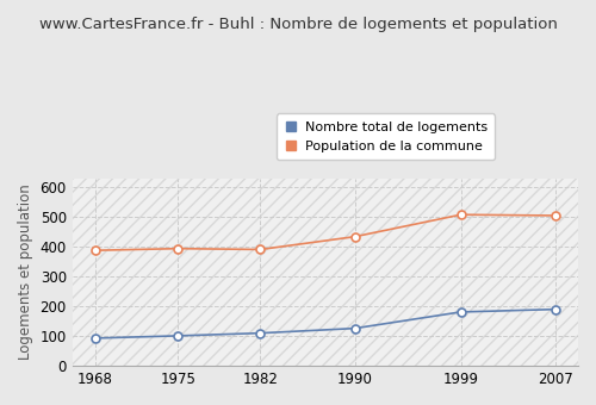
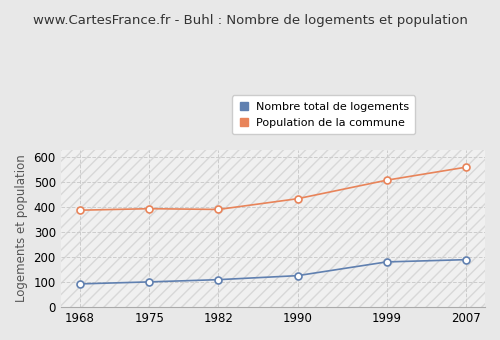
Population de la commune/2007: 505 -> 560
